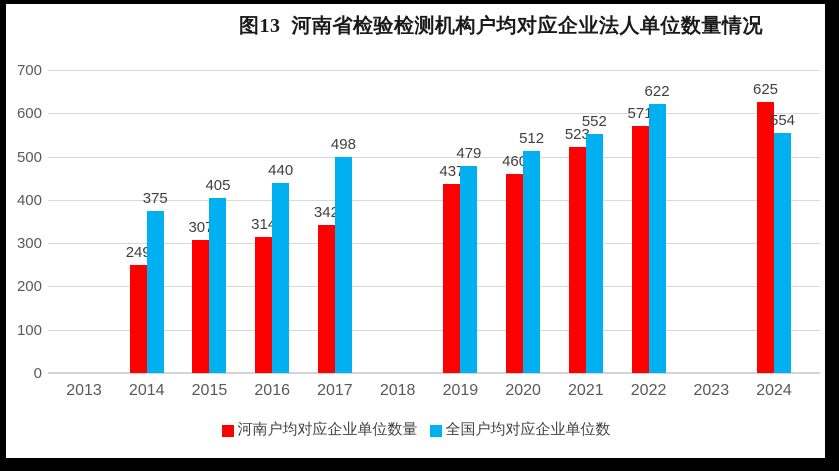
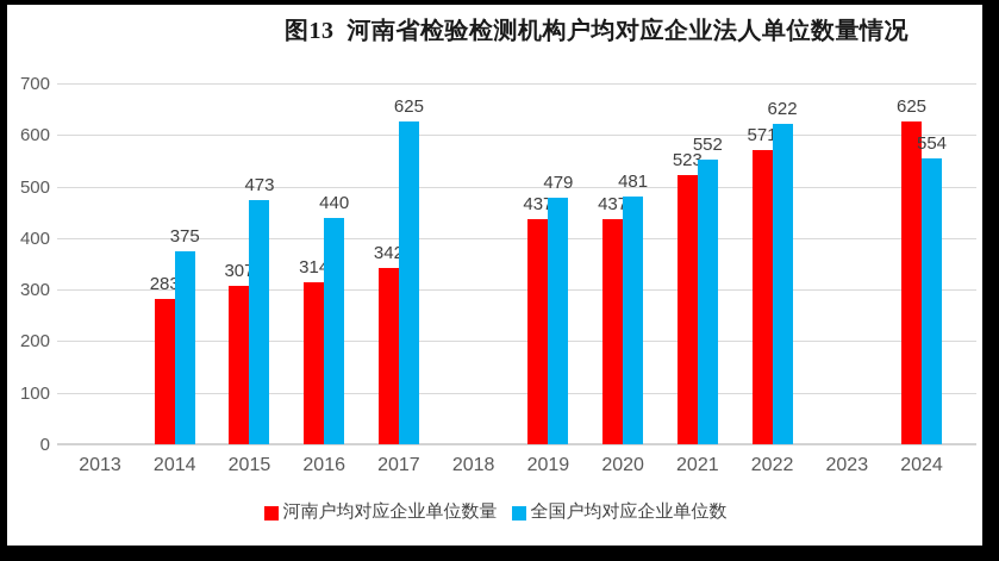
河南户均对应企业单位数量/2014: 249 -> 283
全国户均对应企业单位数/2015: 405 -> 473
全国户均对应企业单位数/2017: 498 -> 625
河南户均对应企业单位数量/2020: 460 -> 437
全国户均对应企业单位数/2020: 512 -> 481
